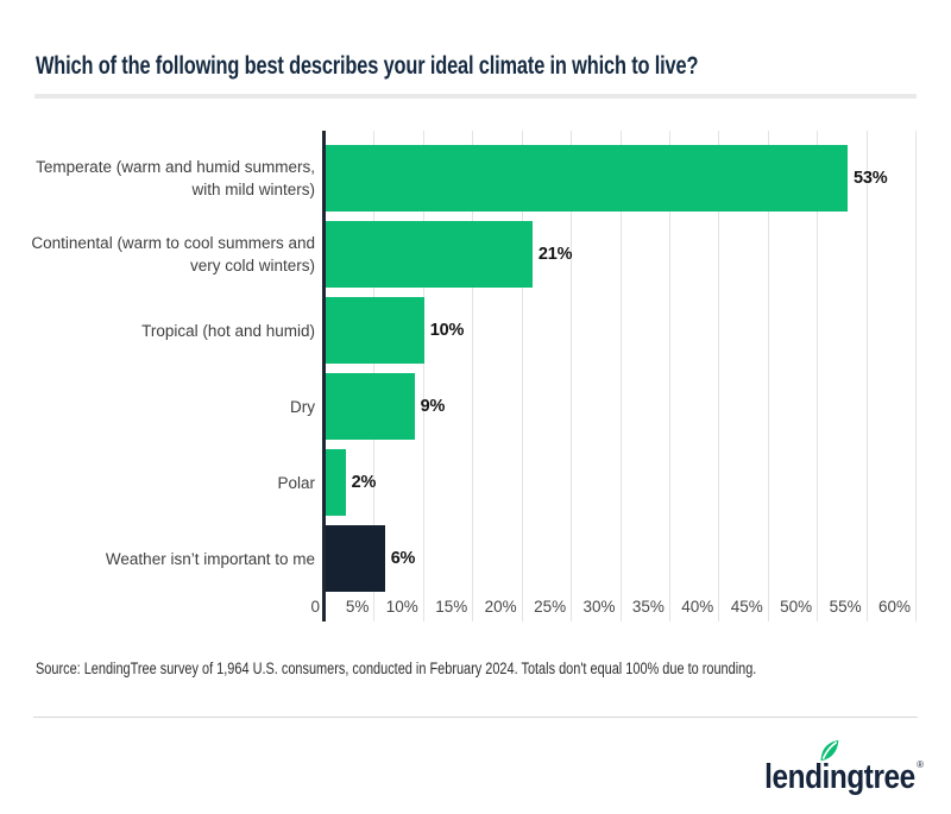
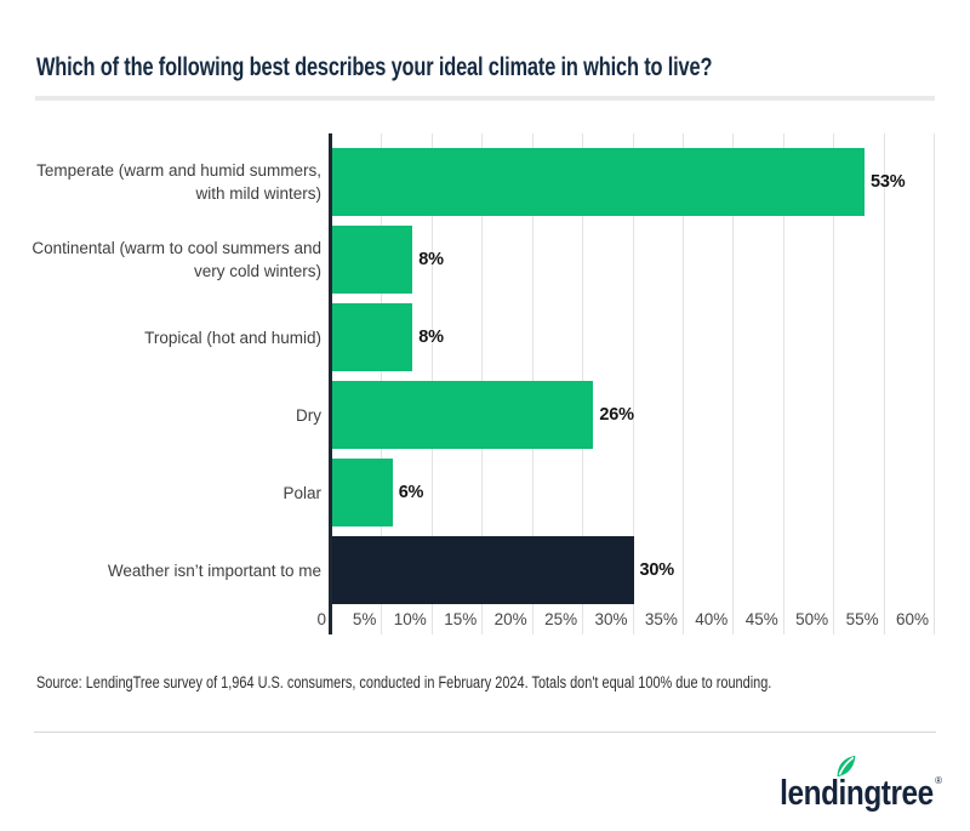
Continental (warm to cool summers and very cold winters): 21% -> 8%
Tropical (hot and humid): 10% -> 8%
Dry: 9% -> 26%
Polar: 2% -> 6%
Weather isn’t important to me: 6% -> 30%
